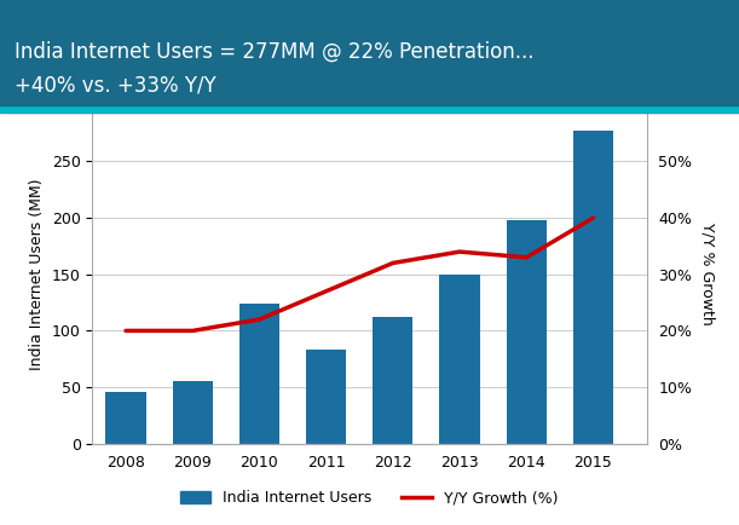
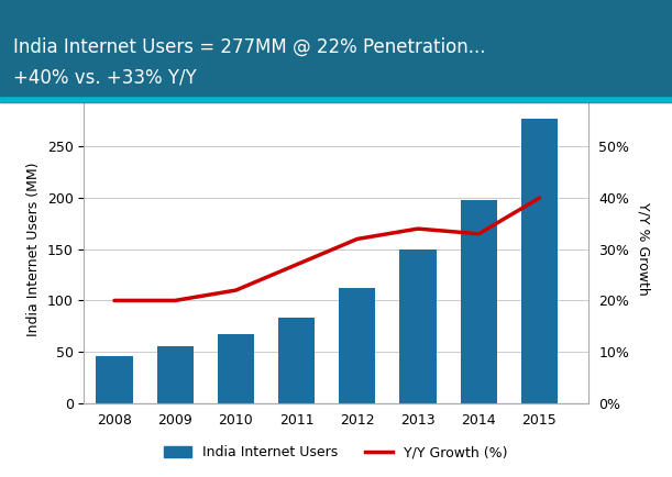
India Internet Users/2010: 124 -> 67
